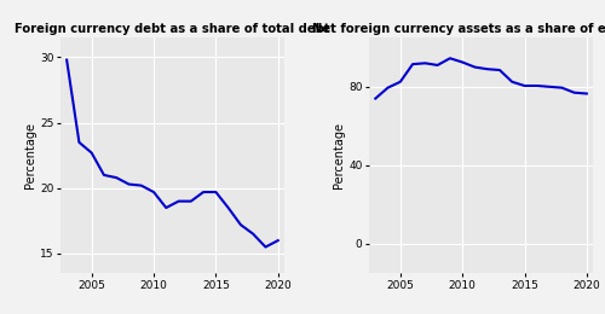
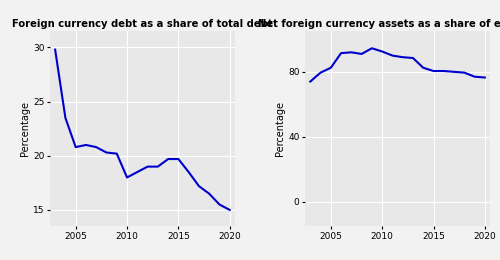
Foreign currency debt as a share of total debt/2005: 22.7 -> 20.8
Foreign currency debt as a share of total debt/2010: 19.7 -> 18.0
Foreign currency debt as a share of total debt/2020: 16.0 -> 15.0
